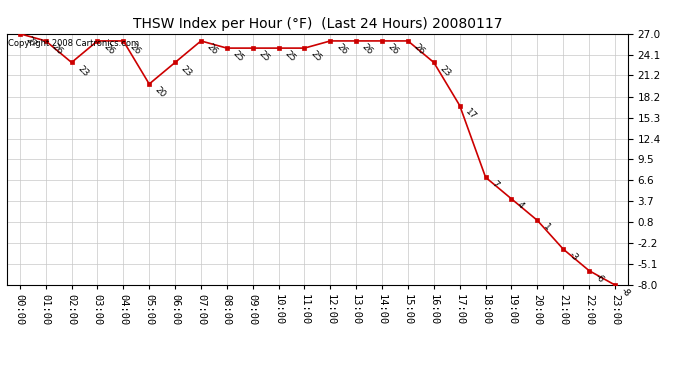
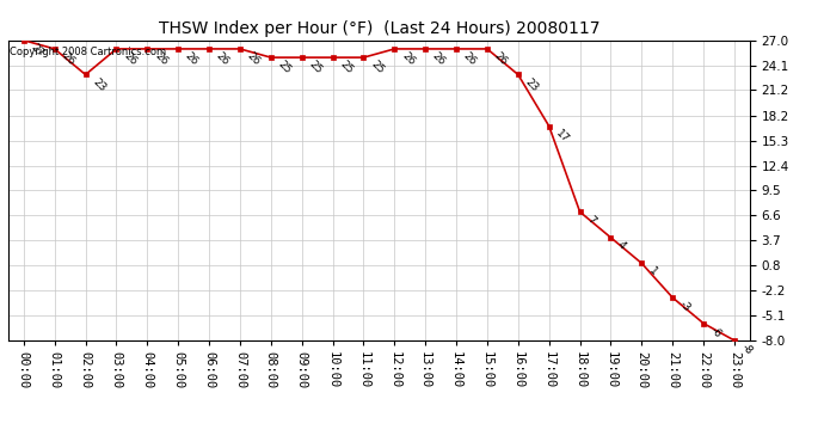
05:00: 20 -> 26
06:00: 23 -> 26
